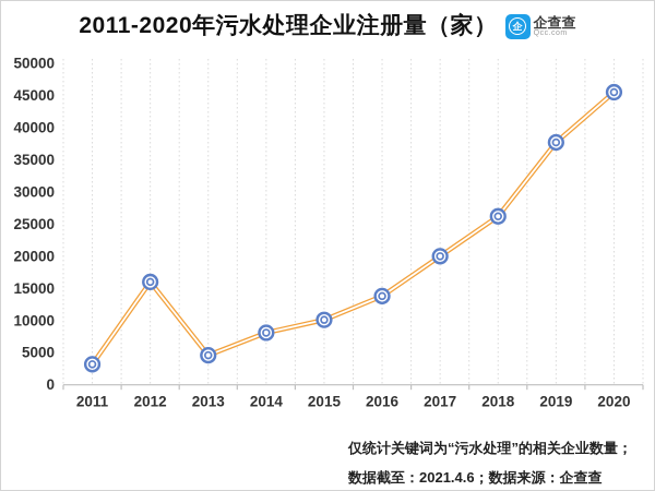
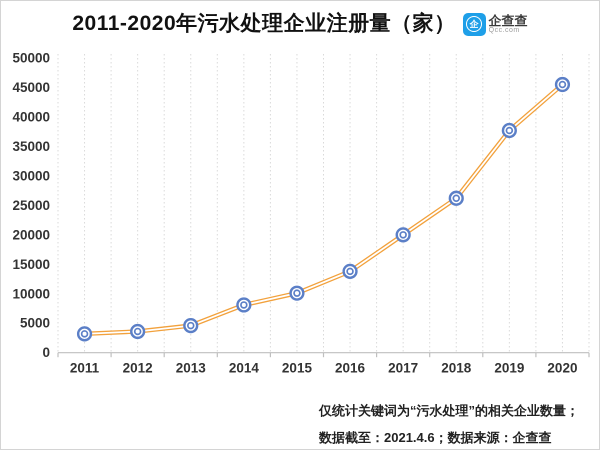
2012: 16000 -> 4000
